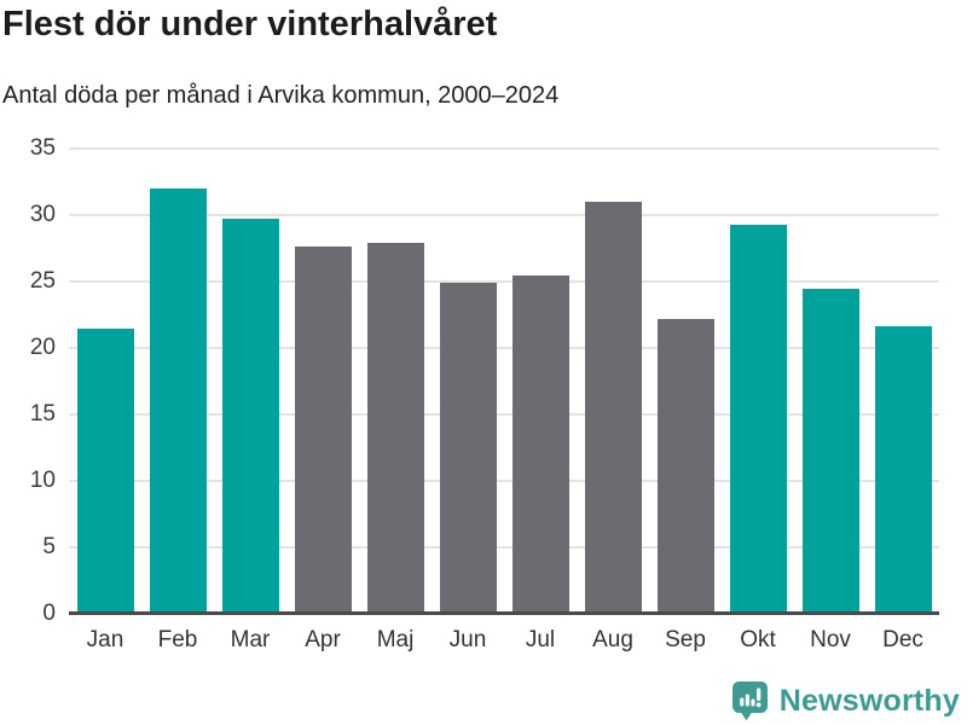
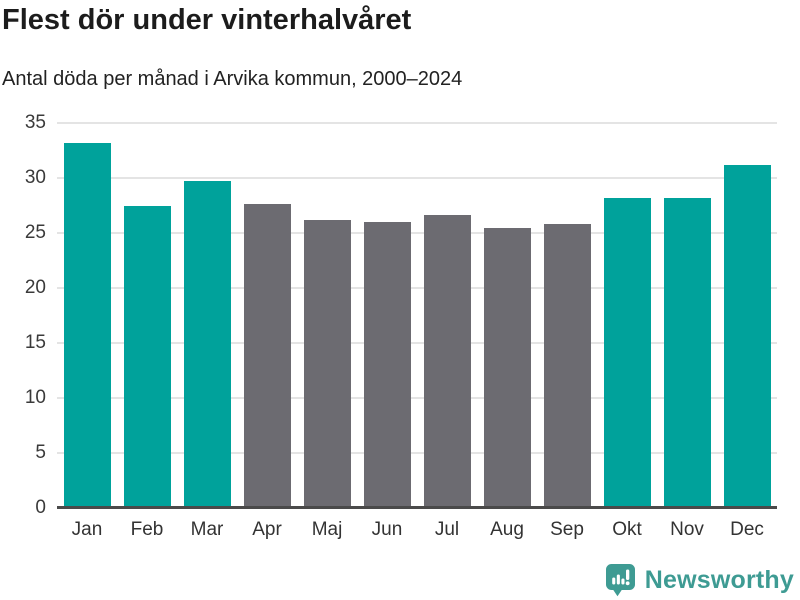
Jan: 21.5 -> 33.2
Feb: 32.0 -> 27.5
Maj: 27.9 -> 26.2
Jun: 24.9 -> 26.0
Jul: 25.5 -> 26.6
Aug: 31.0 -> 25.5
Sep: 22.2 -> 25.8
Okt: 29.3 -> 28.2
Nov: 24.5 -> 28.2
Dec: 21.6 -> 31.2
